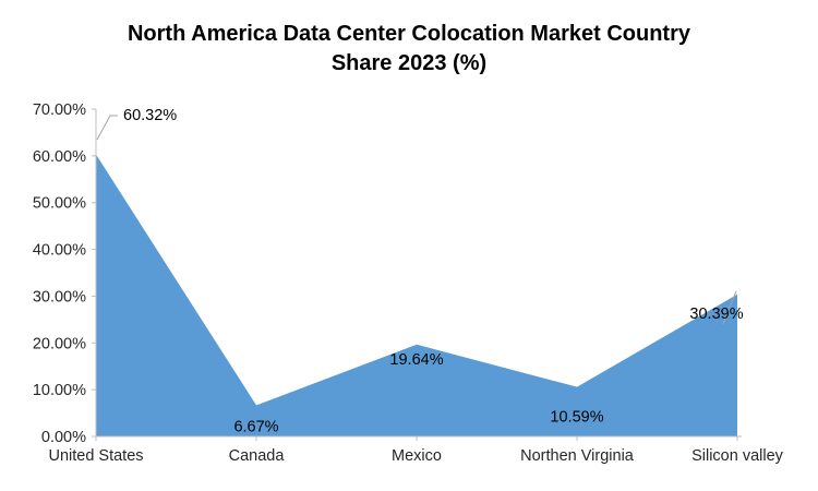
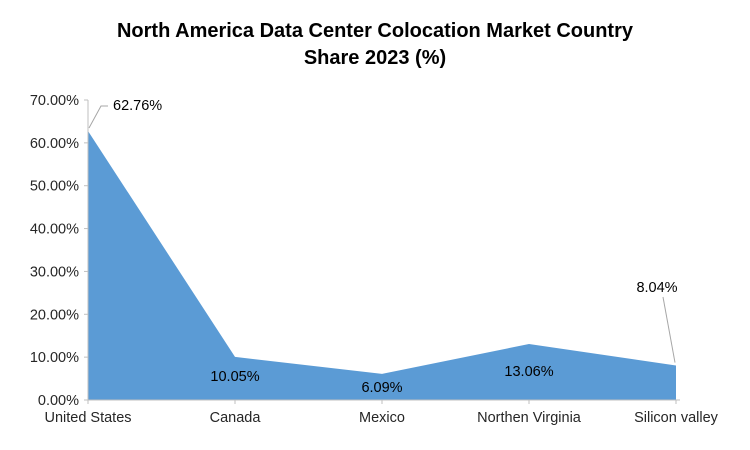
United States: 60.32% -> 62.76%
Canada: 6.67% -> 10.05%
Mexico: 19.64% -> 6.09%
Northen Virginia: 10.59% -> 13.06%
Silicon valley: 30.39% -> 8.04%
